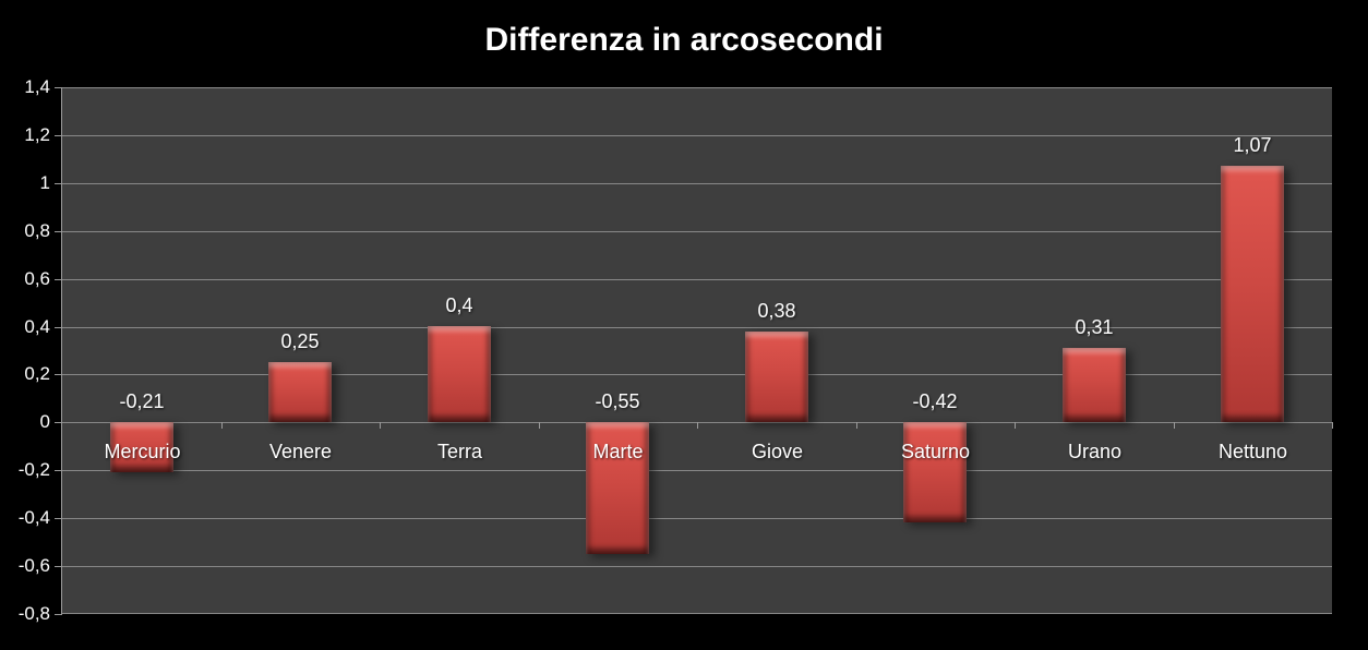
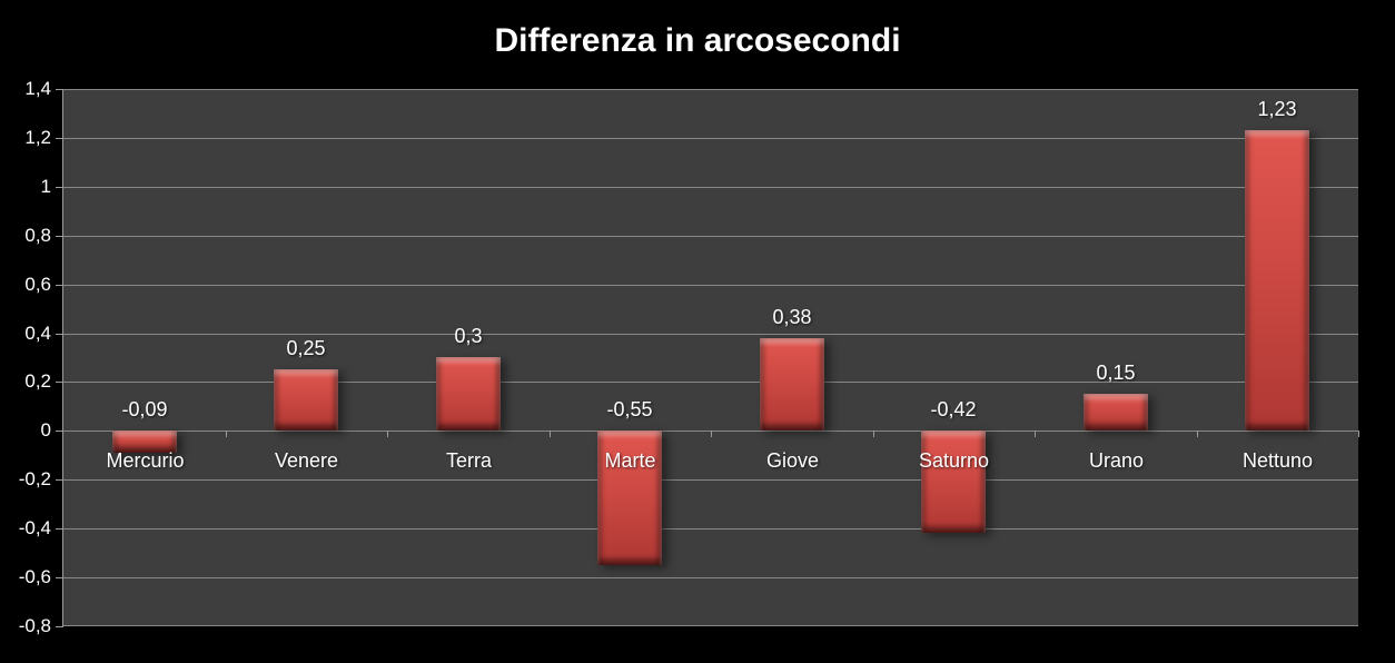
Mercurio: -0,21 -> -0,09
Terra: 0,4 -> 0,3
Urano: 0,31 -> 0,15
Nettuno: 1,07 -> 1,23
